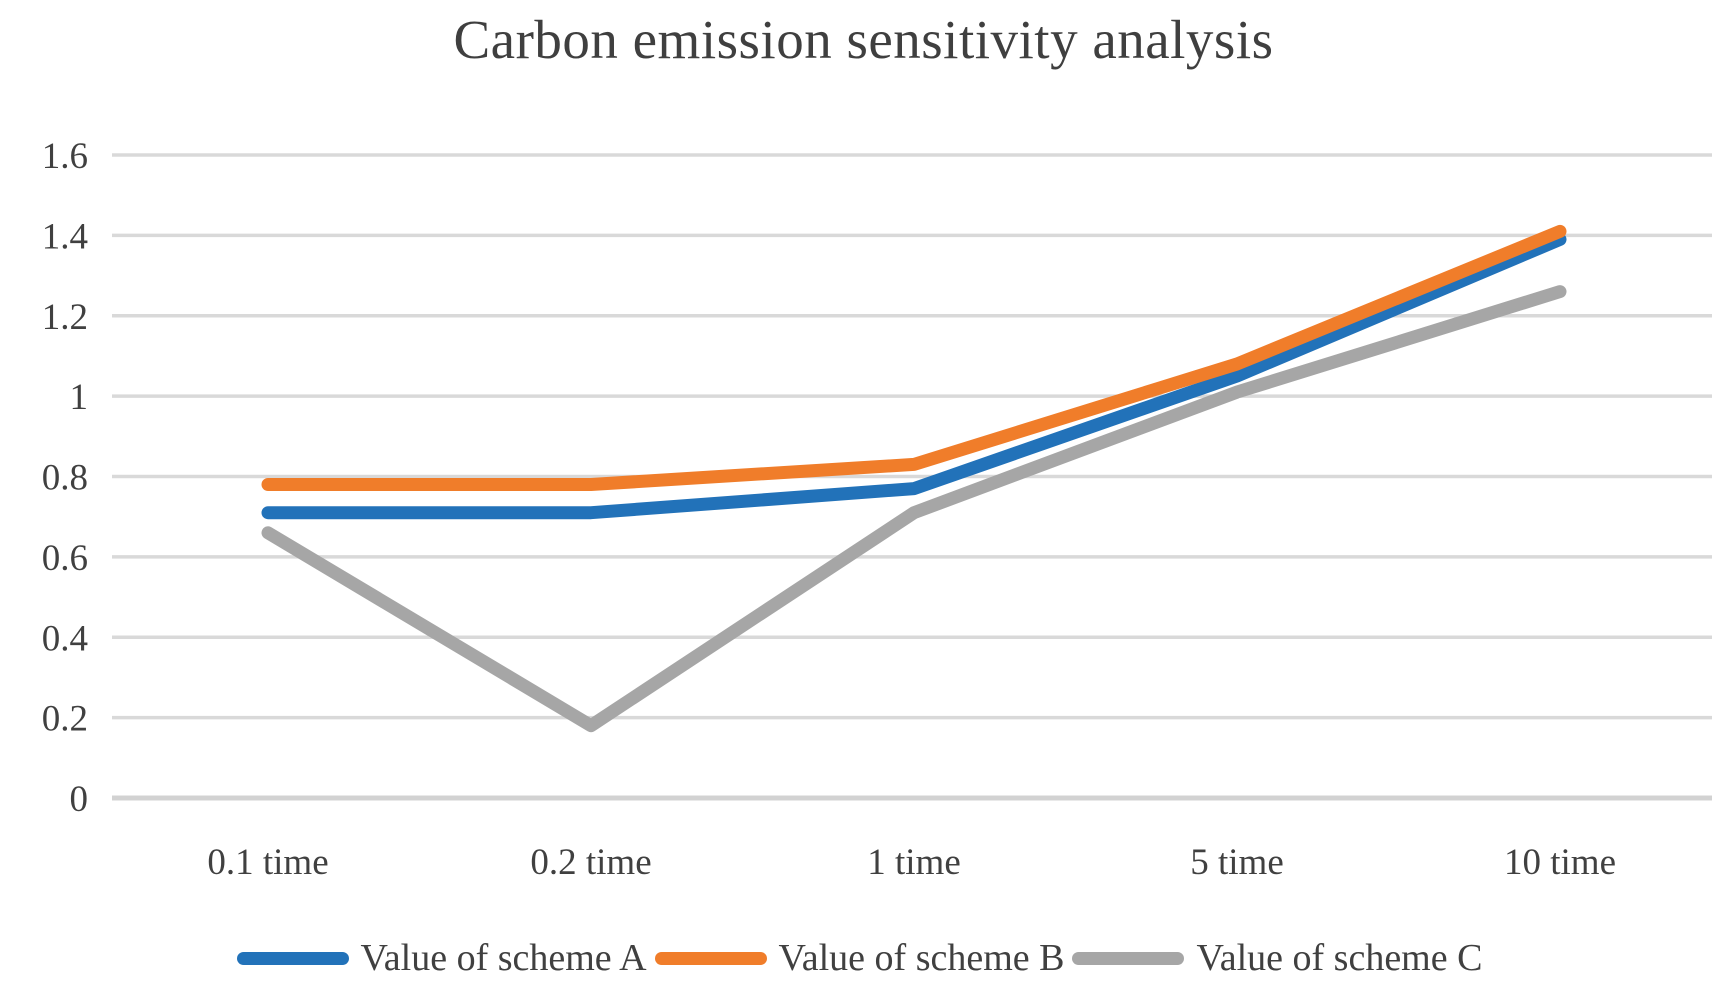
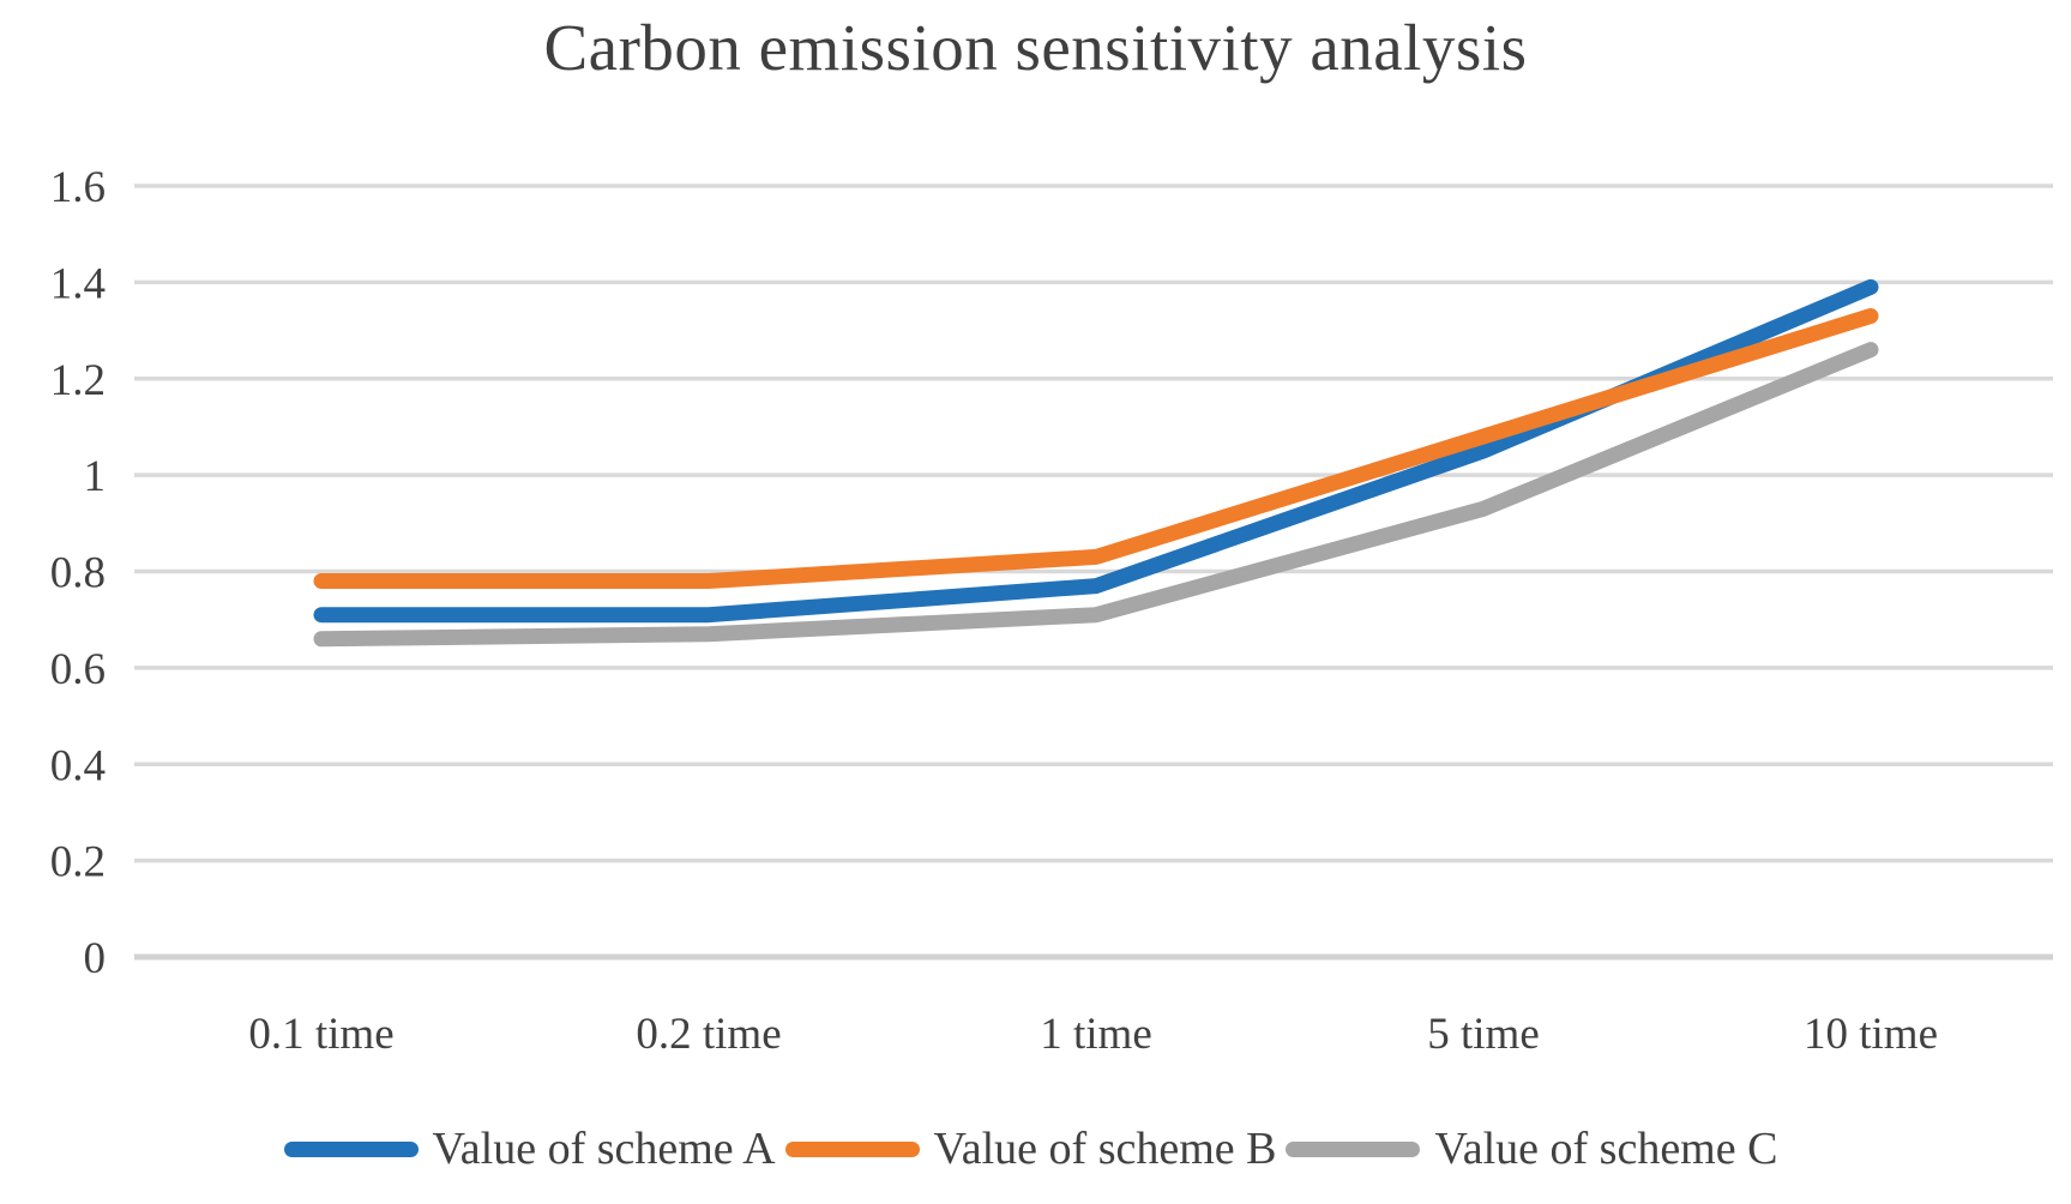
Value of scheme C/0.2 time: 0.18 -> 0.67
Value of scheme C/5 time: 1.01 -> 0.93
Value of scheme B/10 time: 1.41 -> 1.33
